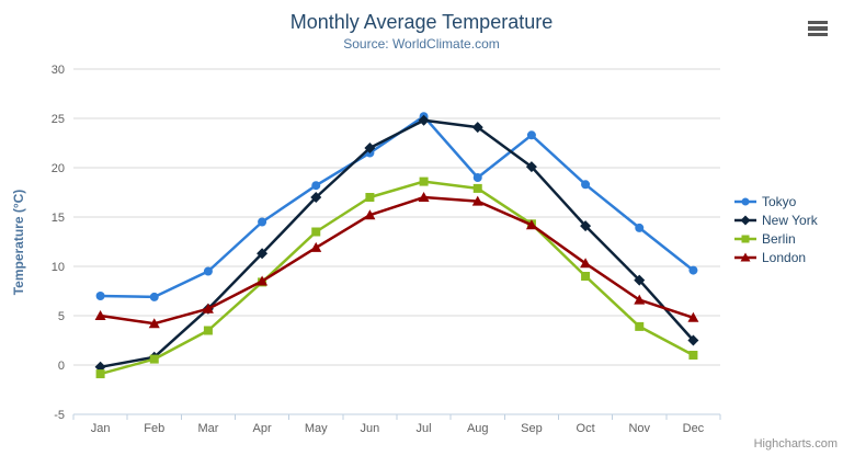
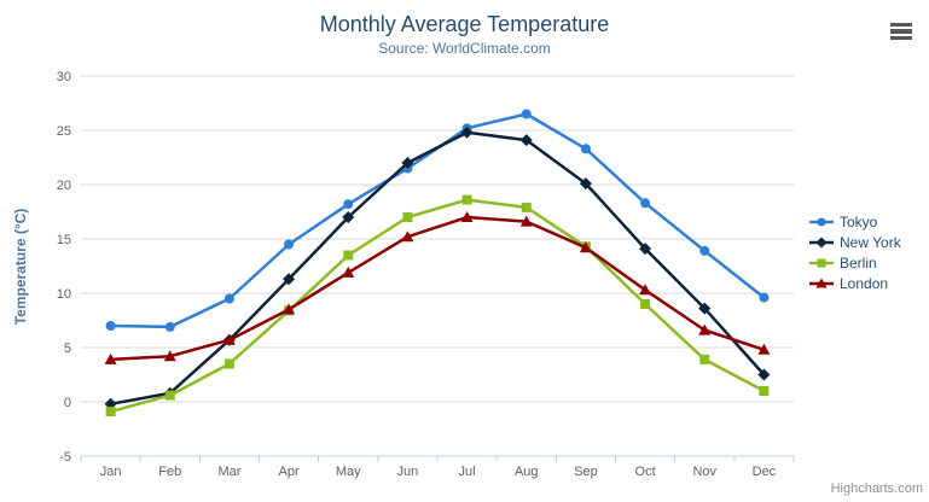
London/Jan: 5 -> 4
Tokyo/Aug: 19 -> 26
